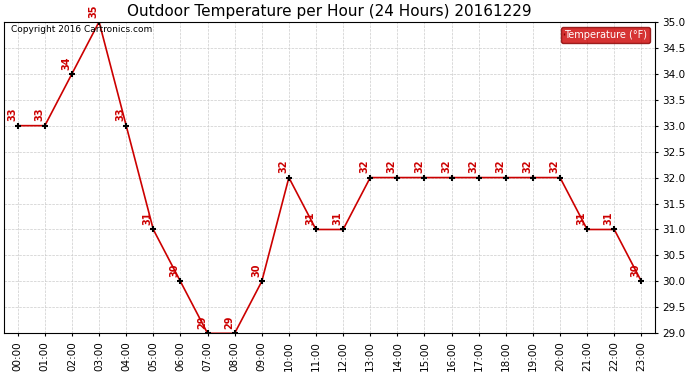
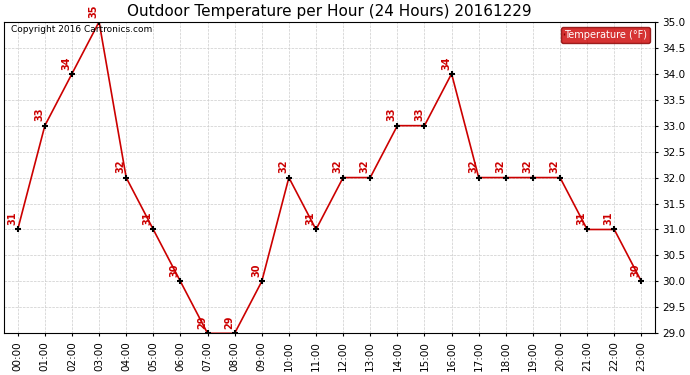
00:00: 33 -> 31
04:00: 33 -> 32
12:00: 31 -> 32
14:00: 32 -> 33
15:00: 32 -> 33
16:00: 32 -> 34
